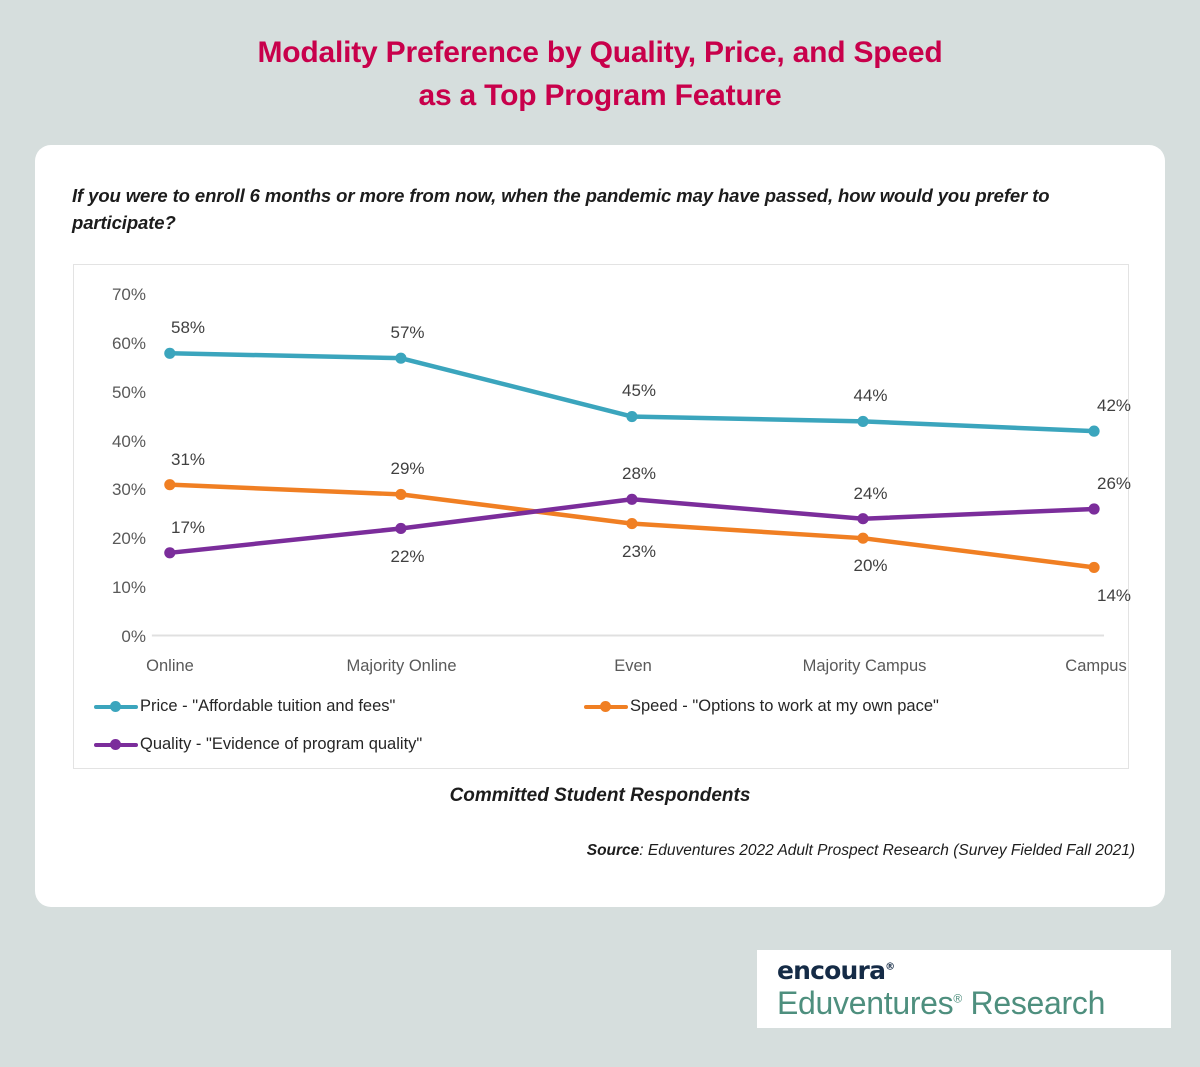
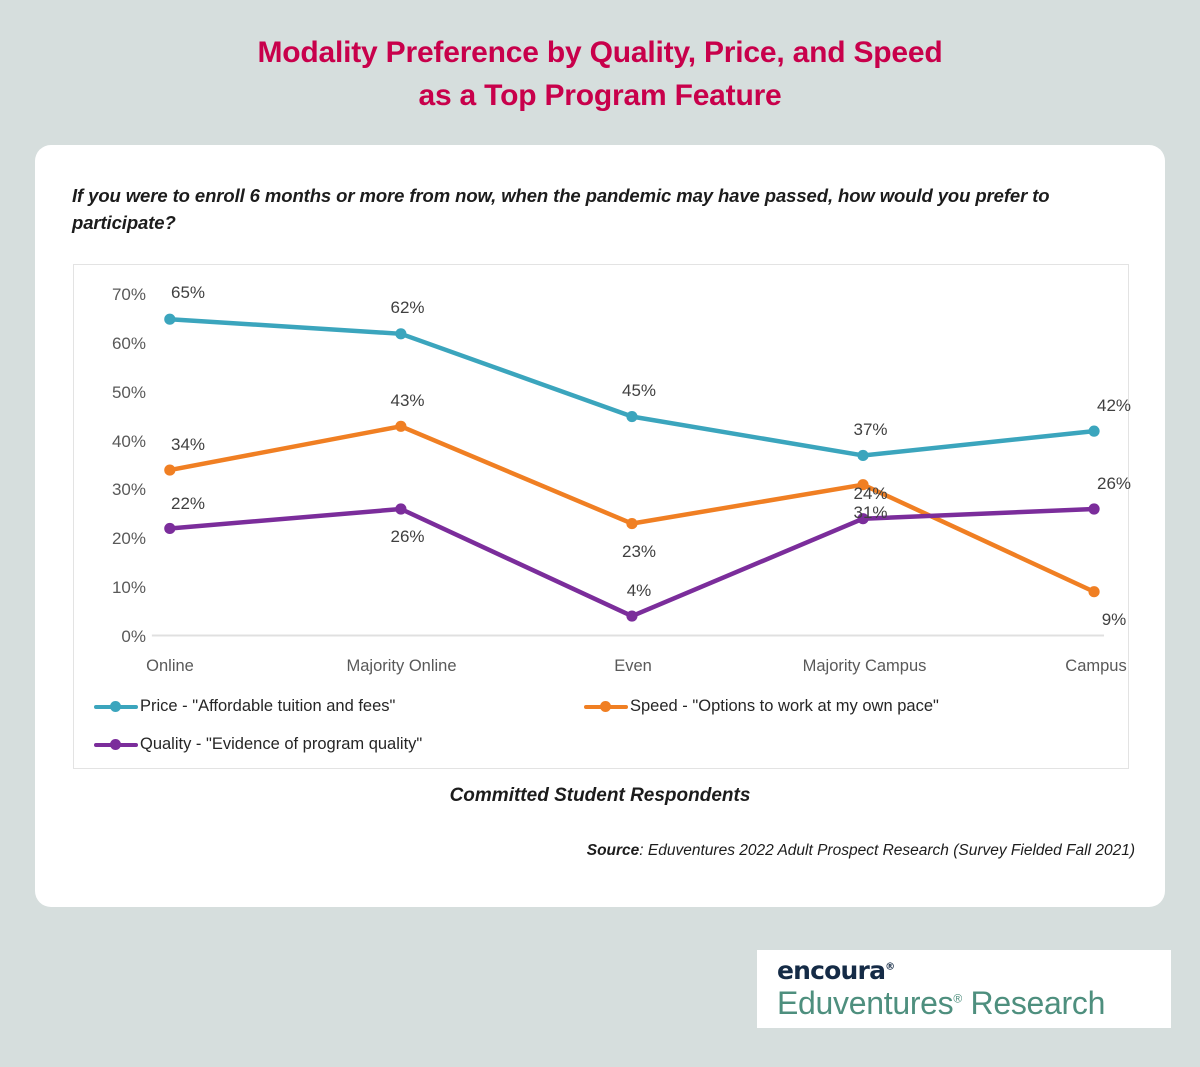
Price - "Affordable tuition and fees"/Online: 58% -> 65%
Speed - "Options to work at my own pace"/Online: 31% -> 34%
Quality - "Evidence of program quality"/Online: 17% -> 22%
Price - "Affordable tuition and fees"/Majority Online: 57% -> 62%
Speed - "Options to work at my own pace"/Majority Online: 29% -> 43%
Quality - "Evidence of program quality"/Majority Online: 22% -> 26%
Quality - "Evidence of program quality"/Even: 28% -> 4%
Price - "Affordable tuition and fees"/Majority Campus: 44% -> 37%
Speed - "Options to work at my own pace"/Majority Campus: 20% -> 31%
Speed - "Options to work at my own pace"/Campus: 14% -> 9%
